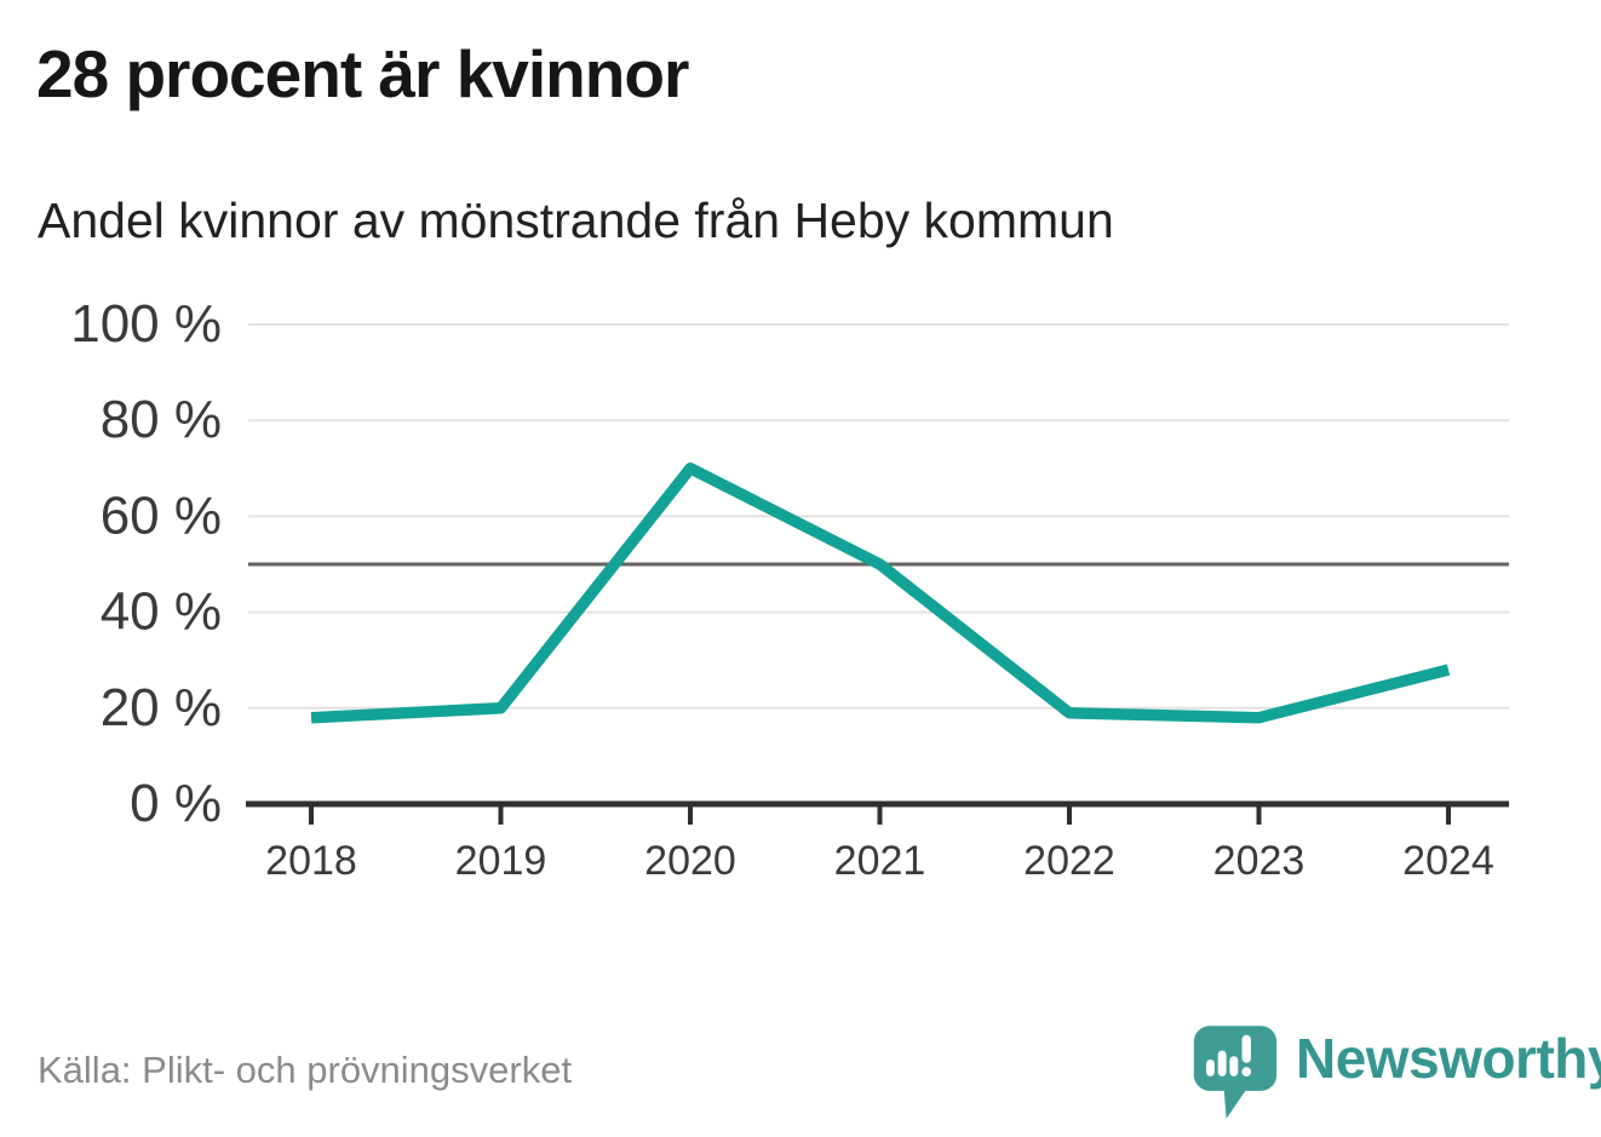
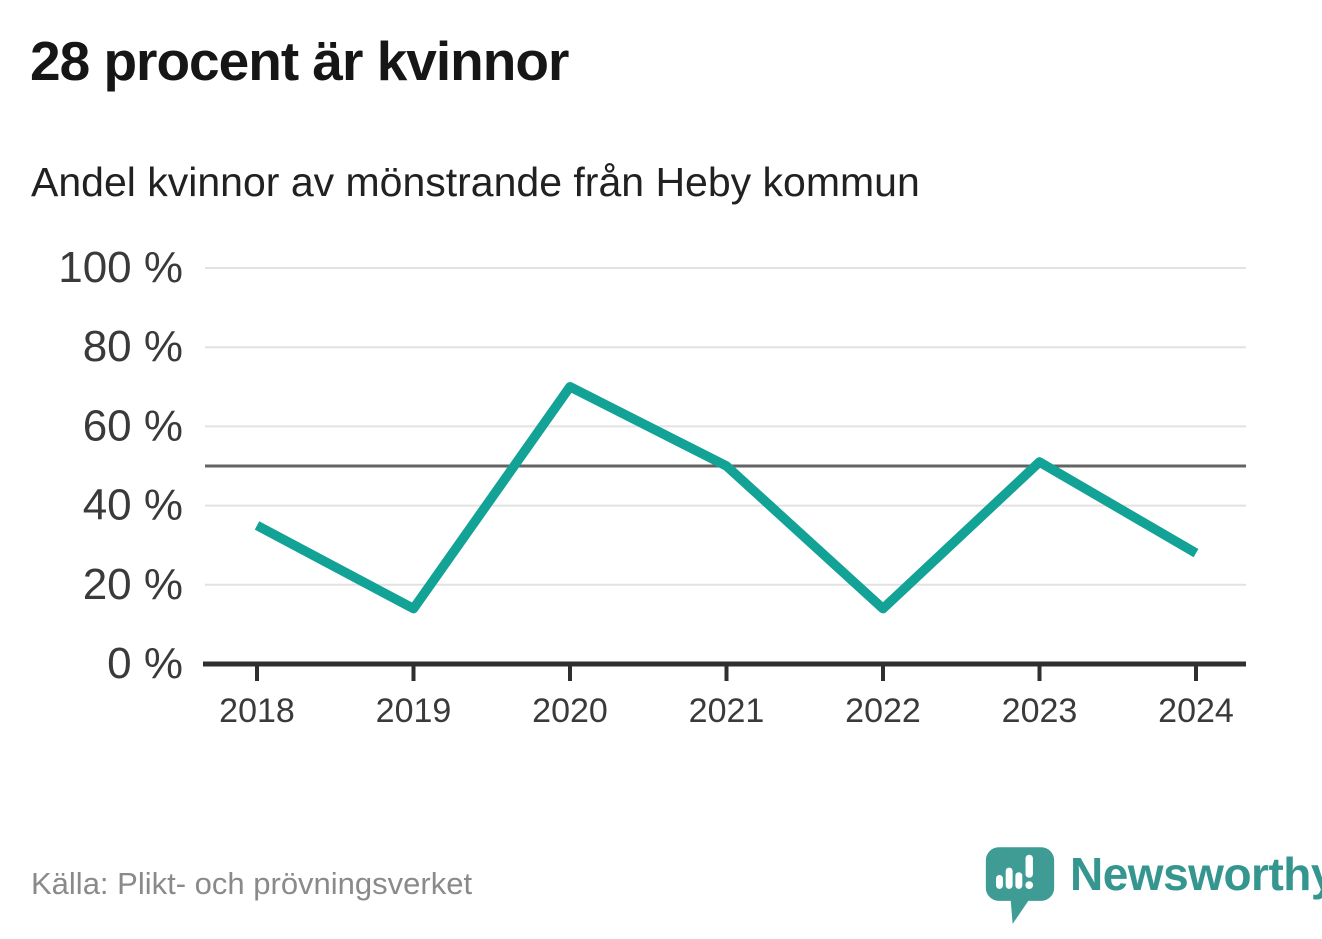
2018: 18% -> 35%
2019: 20% -> 14%
2022: 19% -> 14%
2023: 18% -> 51%
